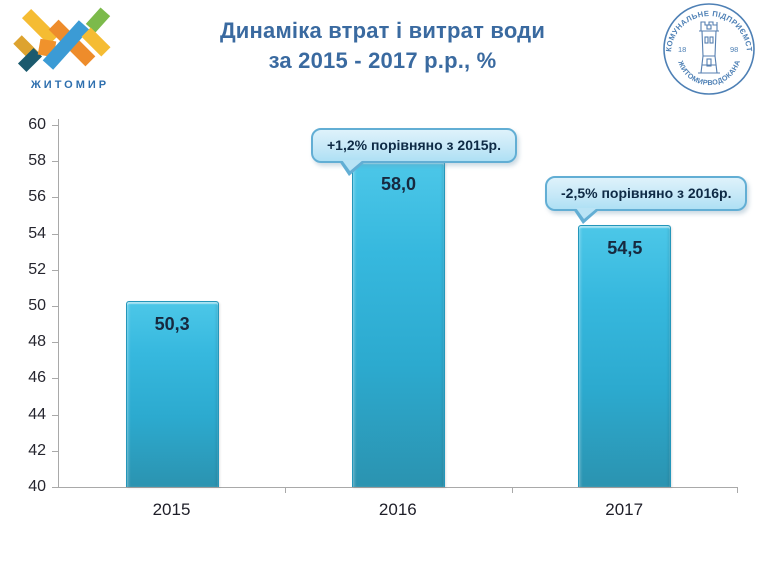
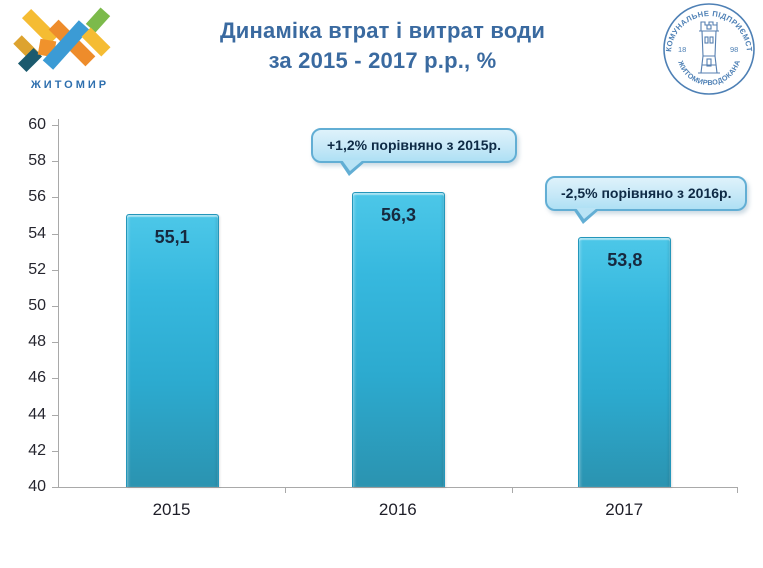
2015: 50,3 -> 55,1
2016: 58,0 -> 56,3
2017: 54,5 -> 53,8
